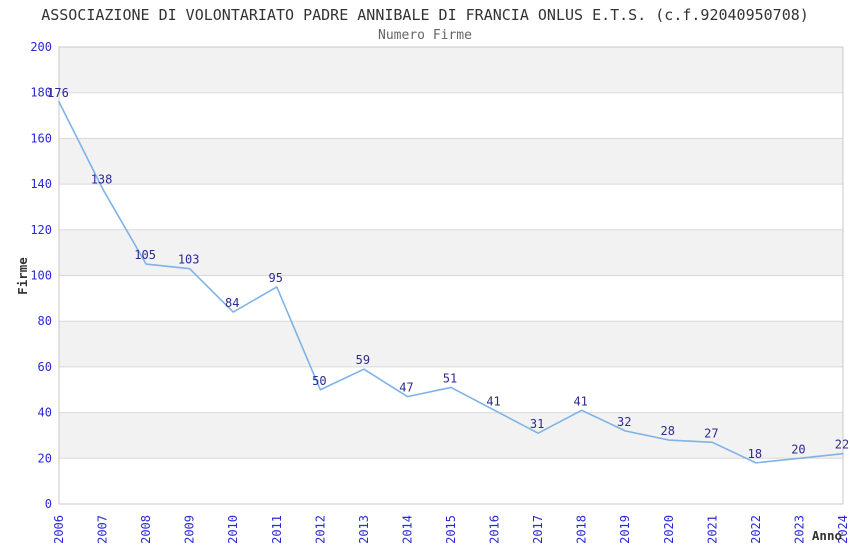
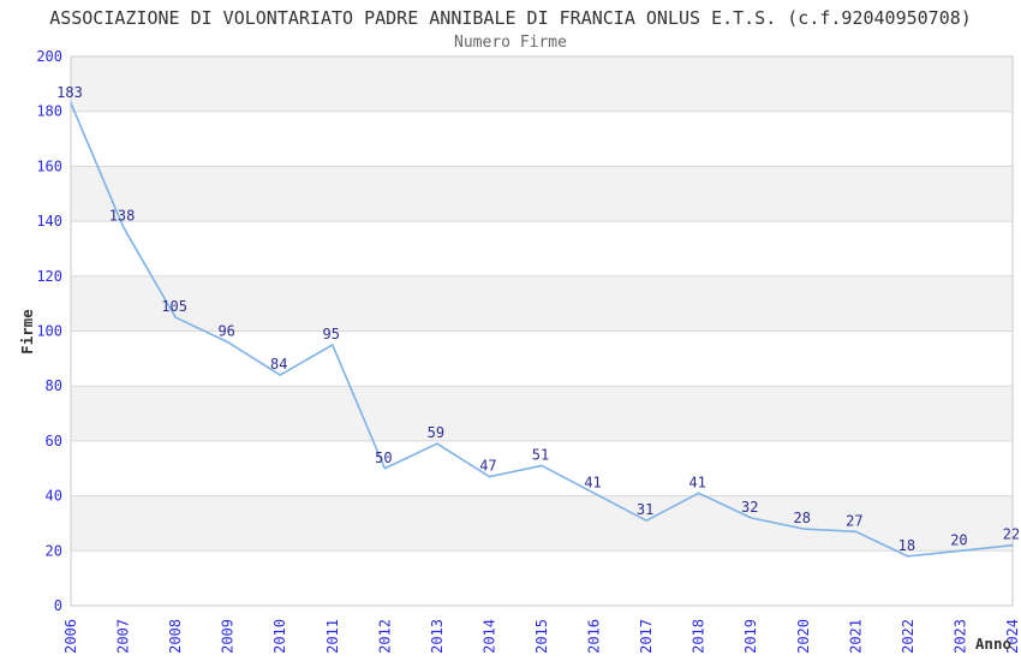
2006: 176 -> 183
2009: 103 -> 96
